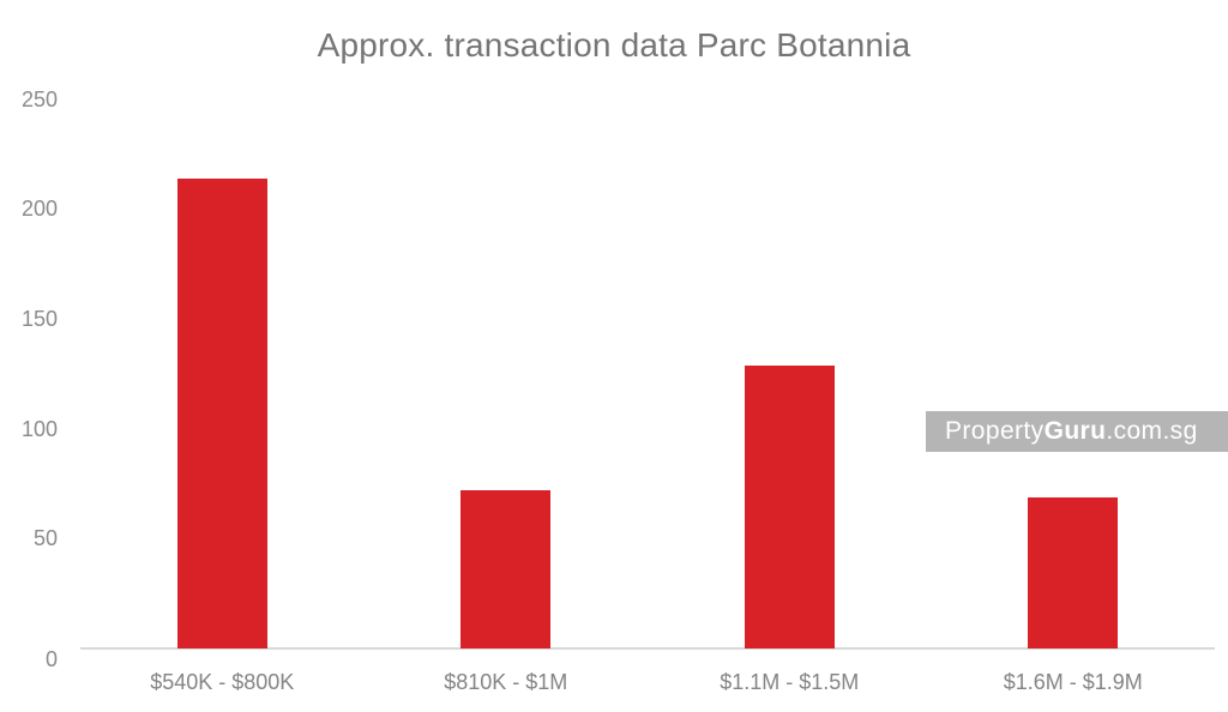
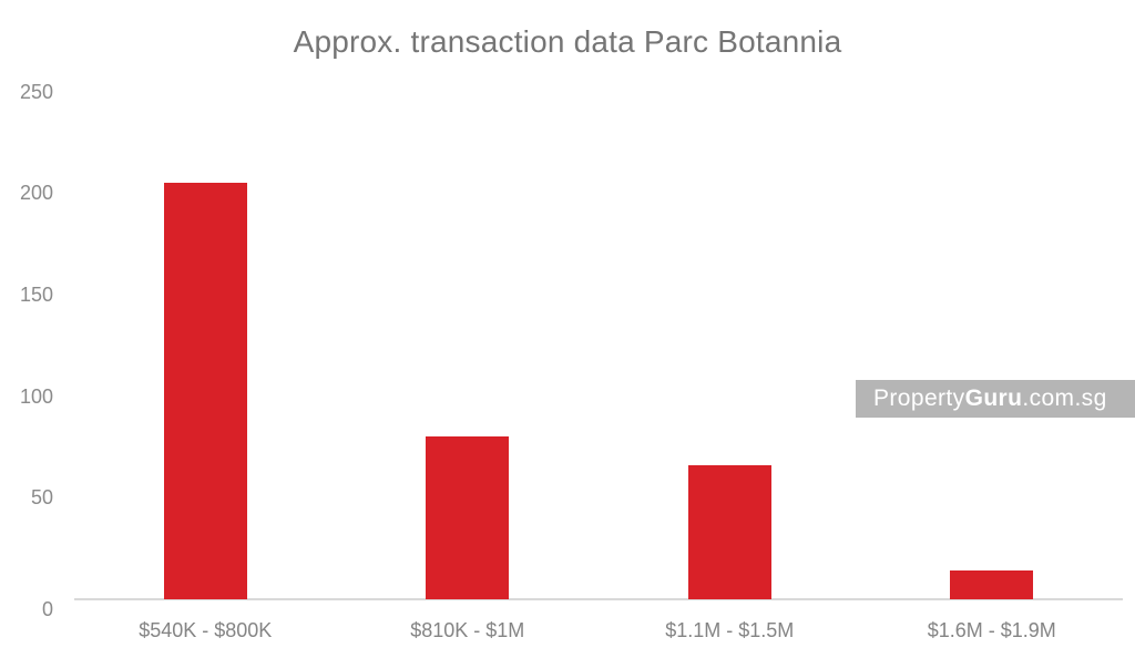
$540K - $800K: 214 -> 205
$810K - $1M: 72 -> 80
$1.1M - $1.5M: 129 -> 66
$1.6M - $1.9M: 69 -> 14
